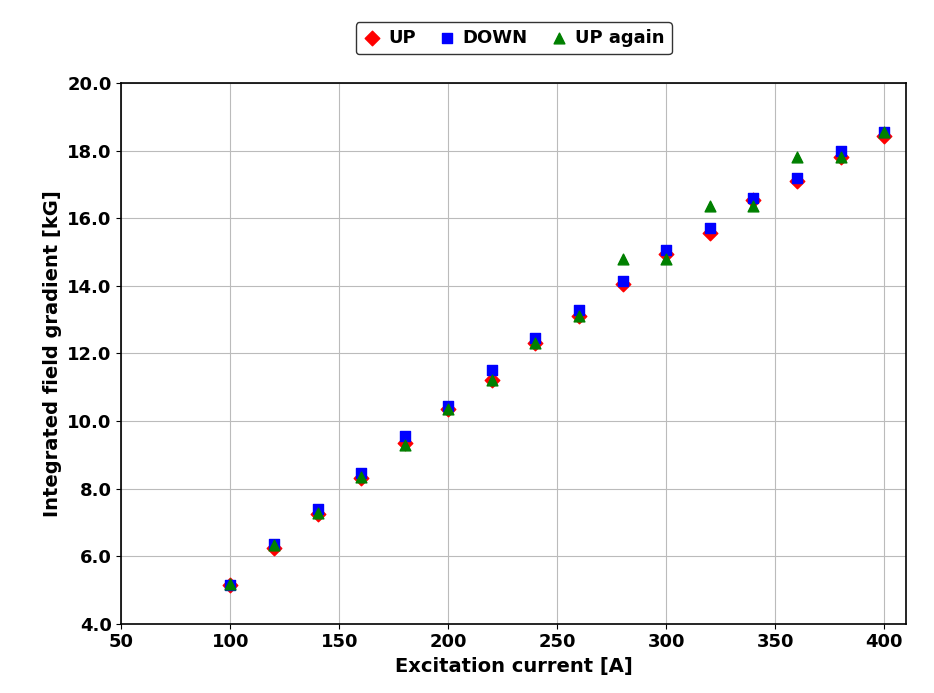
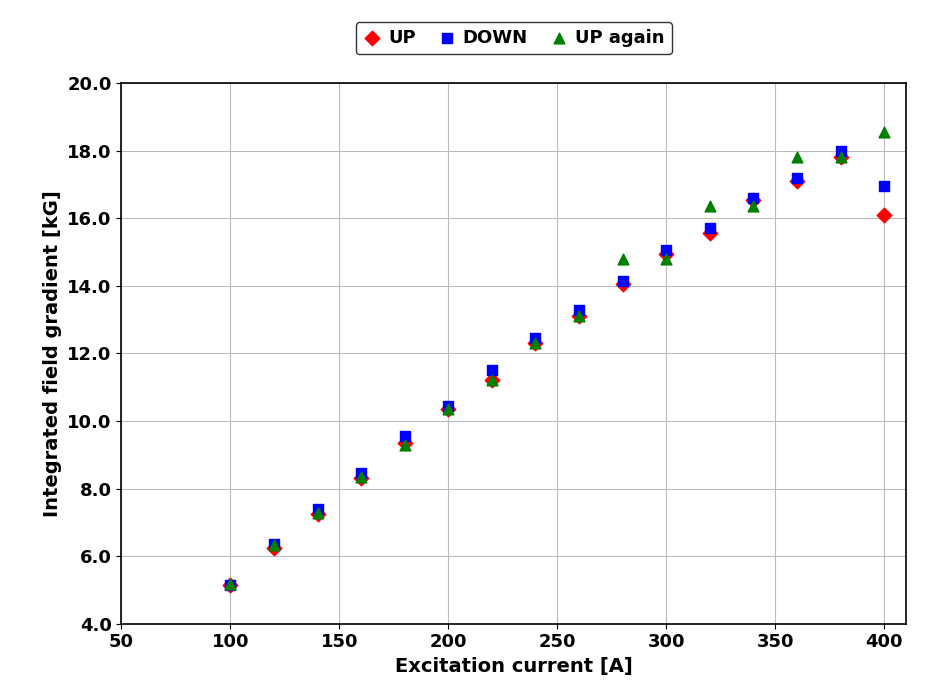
UP/400: 18.45 -> 16.10
DOWN/400: 18.55 -> 16.95
